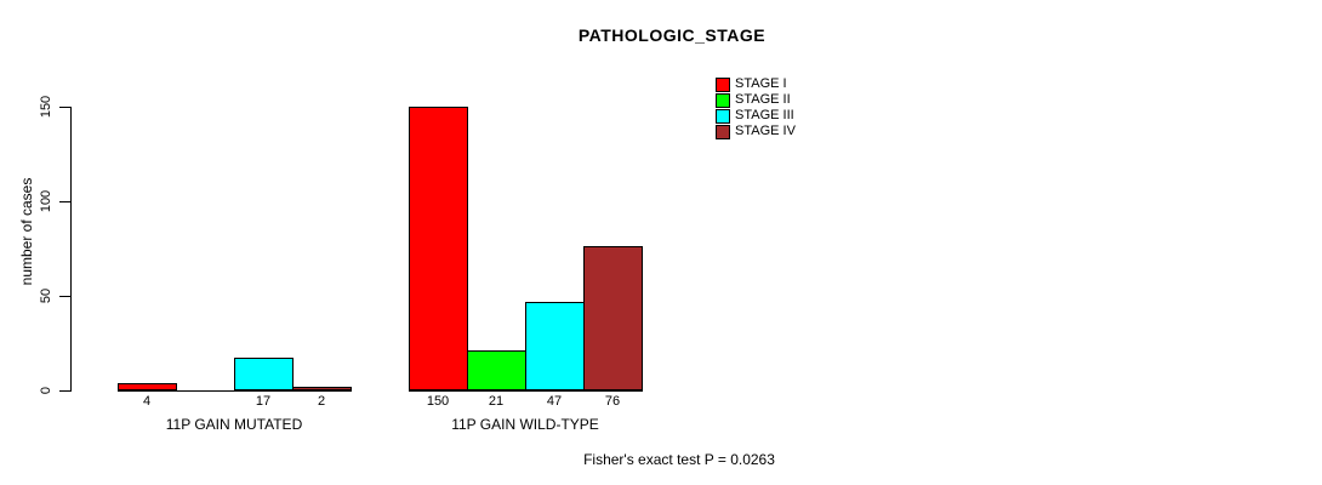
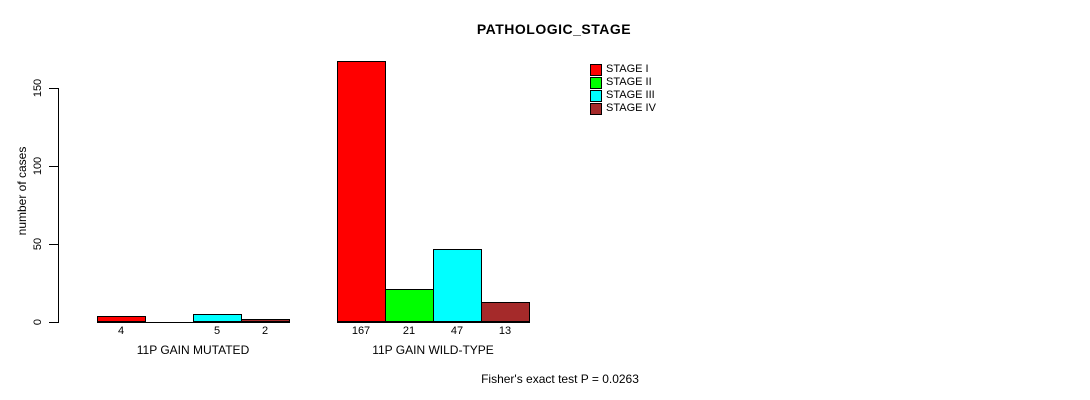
STAGE III/11P GAIN MUTATED: 17 -> 5
STAGE I/11P GAIN WILD-TYPE: 150 -> 167
STAGE IV/11P GAIN WILD-TYPE: 76 -> 13
